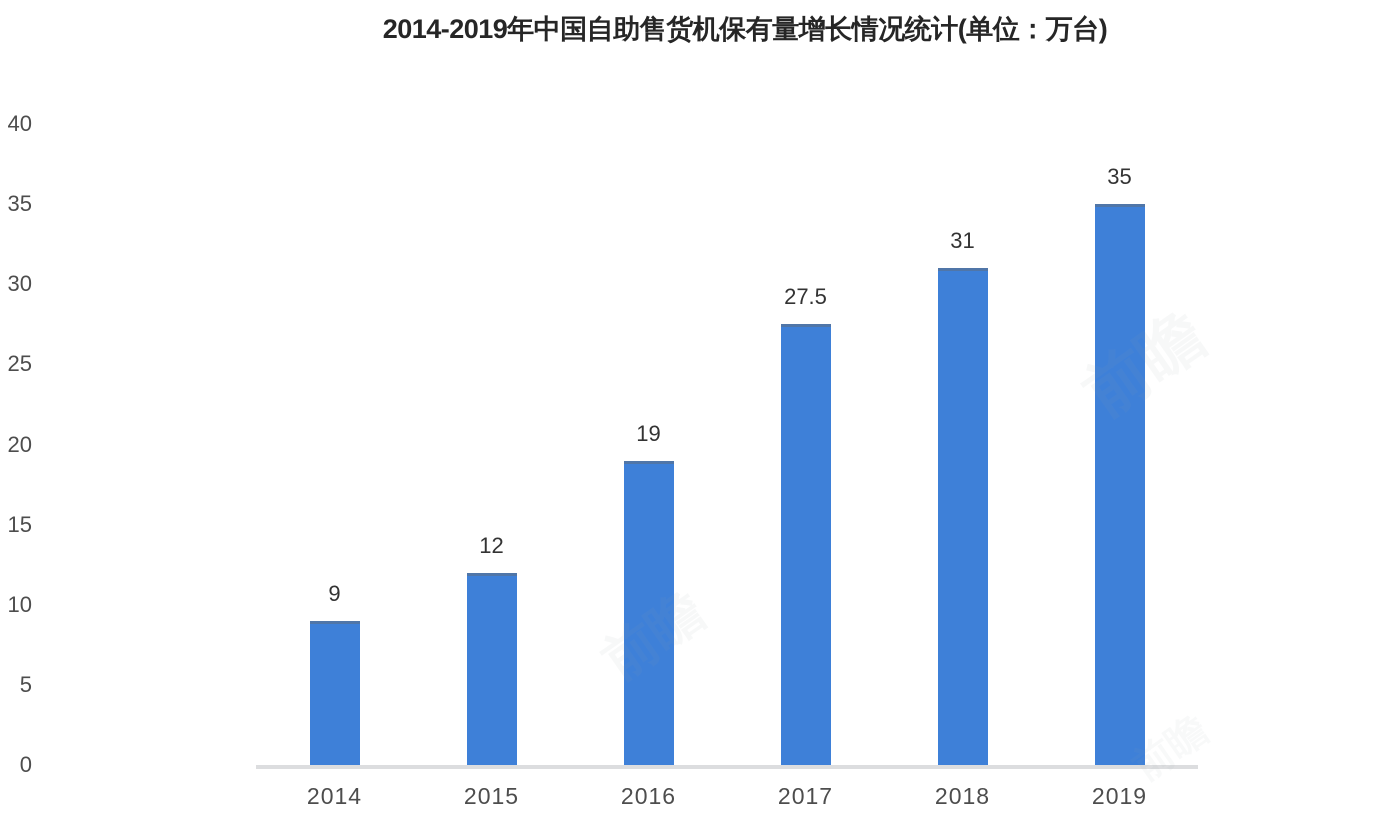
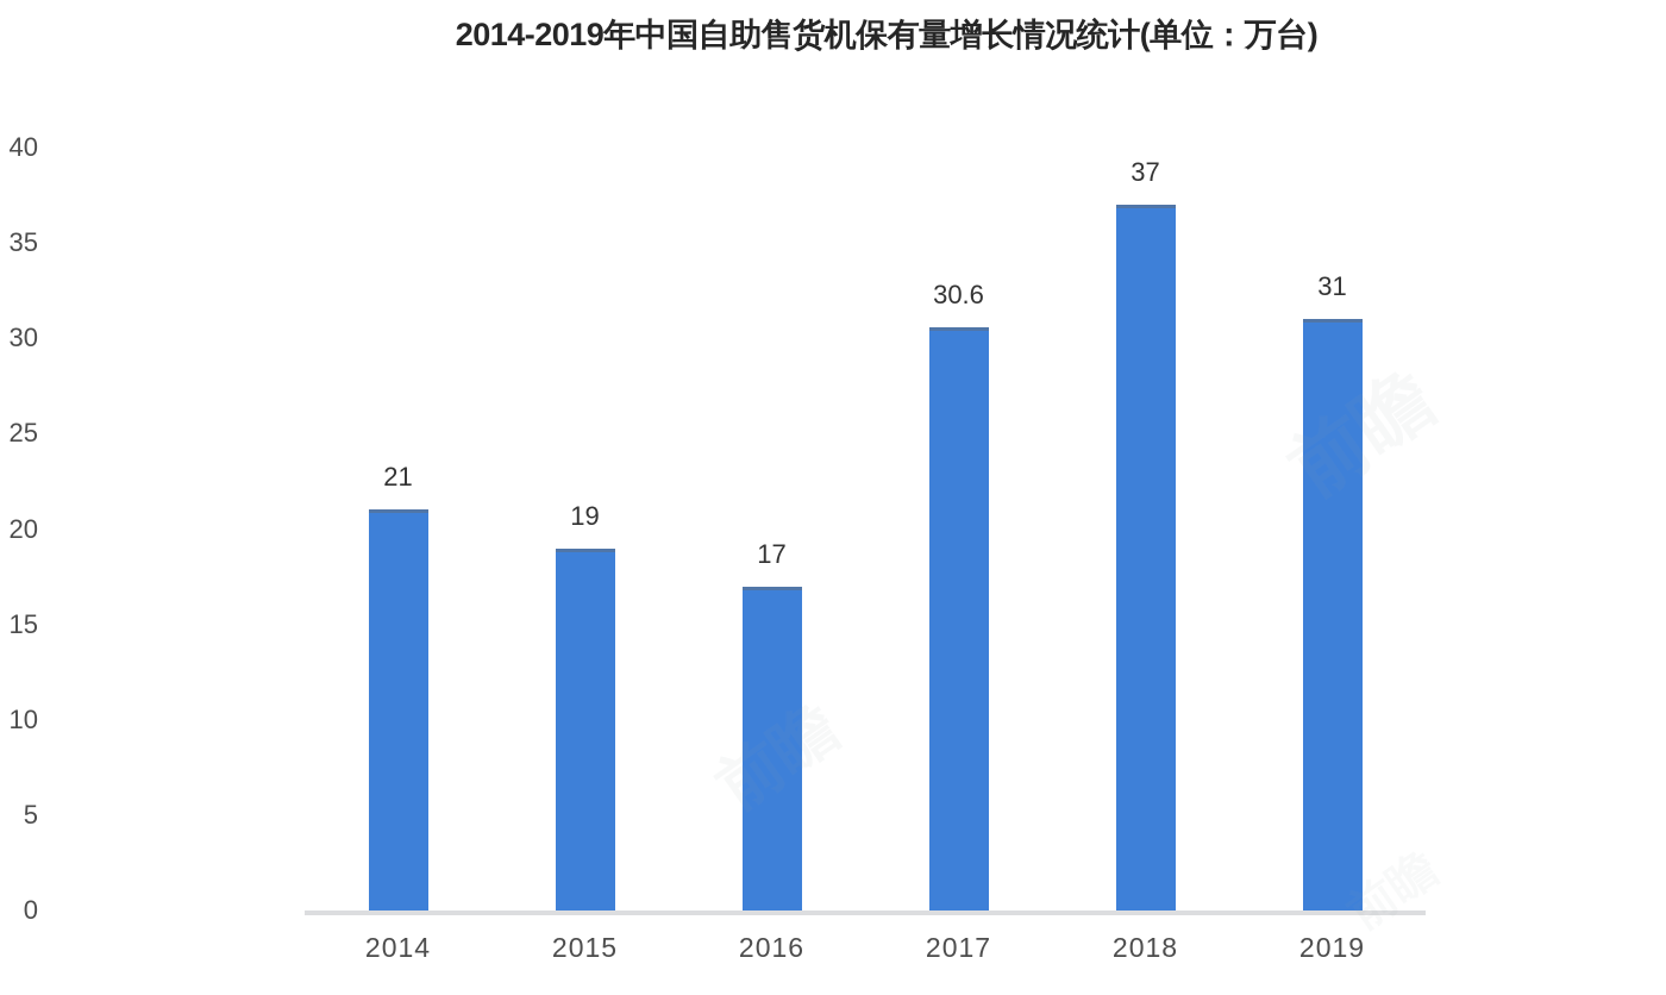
2014: 9 -> 21
2015: 12 -> 19
2016: 19 -> 17
2017: 27.5 -> 30.6
2018: 31 -> 37
2019: 35 -> 31
